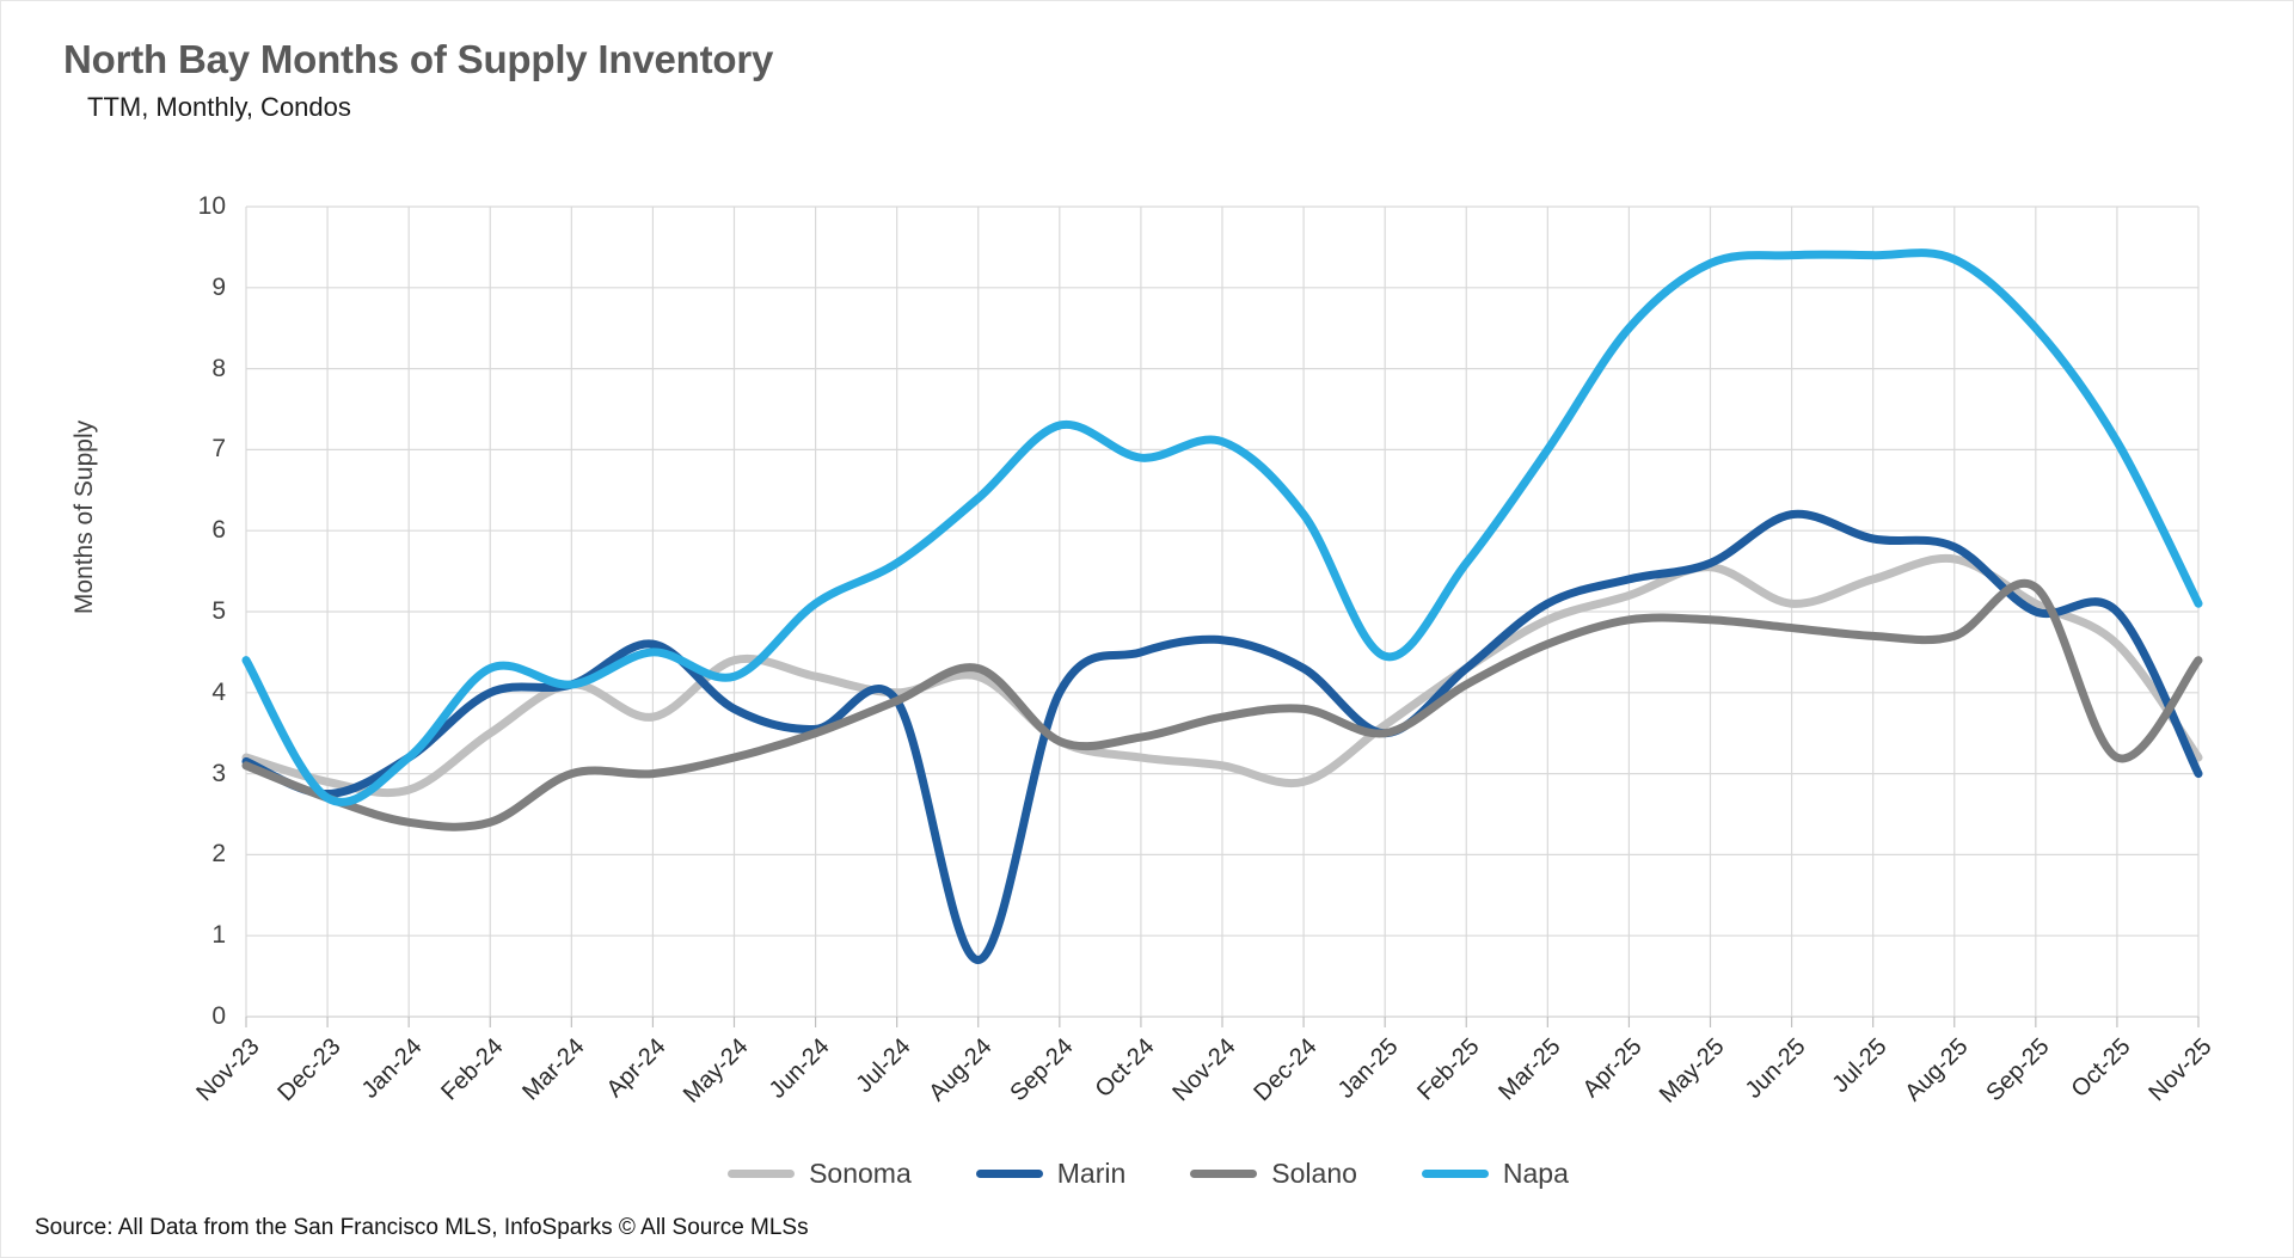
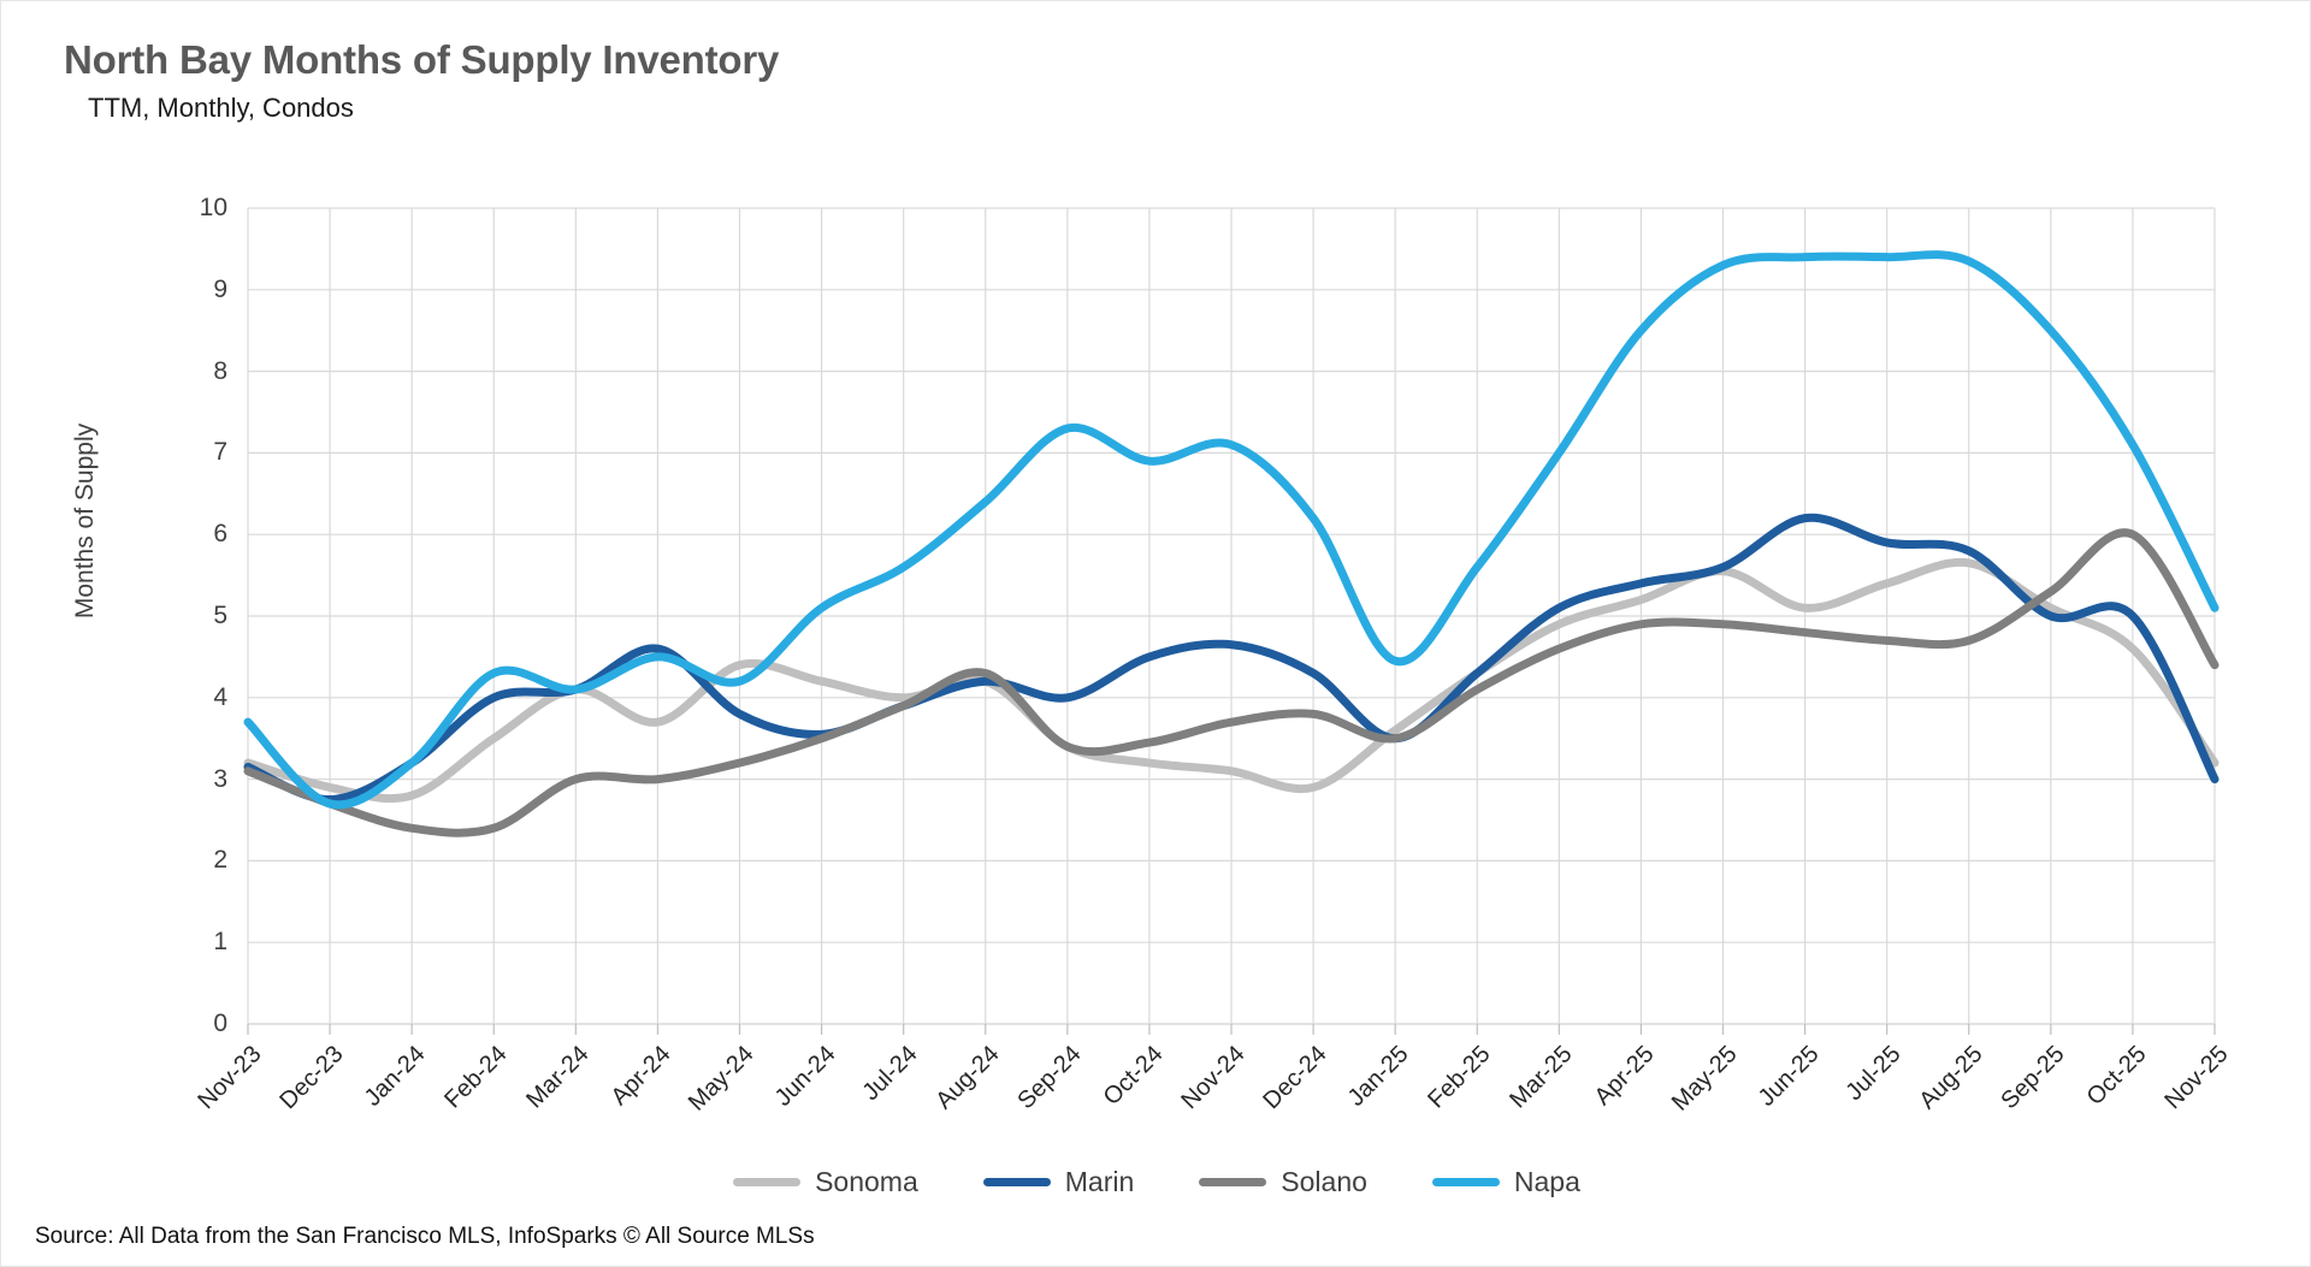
Napa/Nov-23: 4.4 -> 3.7
Marin/Aug-24: 0.7 -> 4.2
Solano/Oct-25: 3.2 -> 6.0
